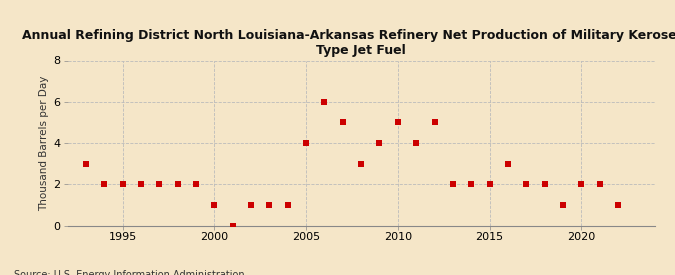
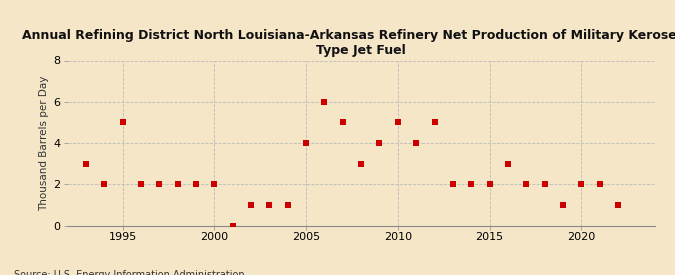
1995: 2 -> 5
2000: 1 -> 2
